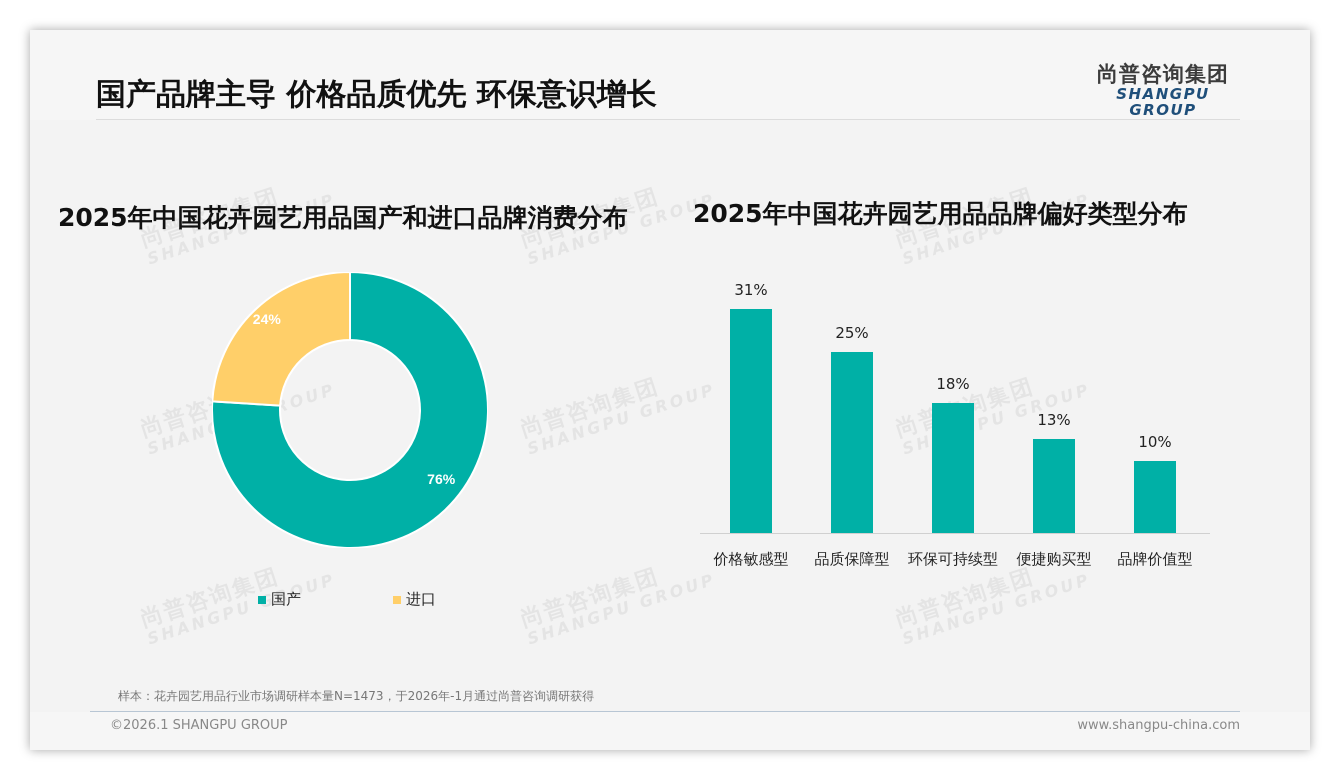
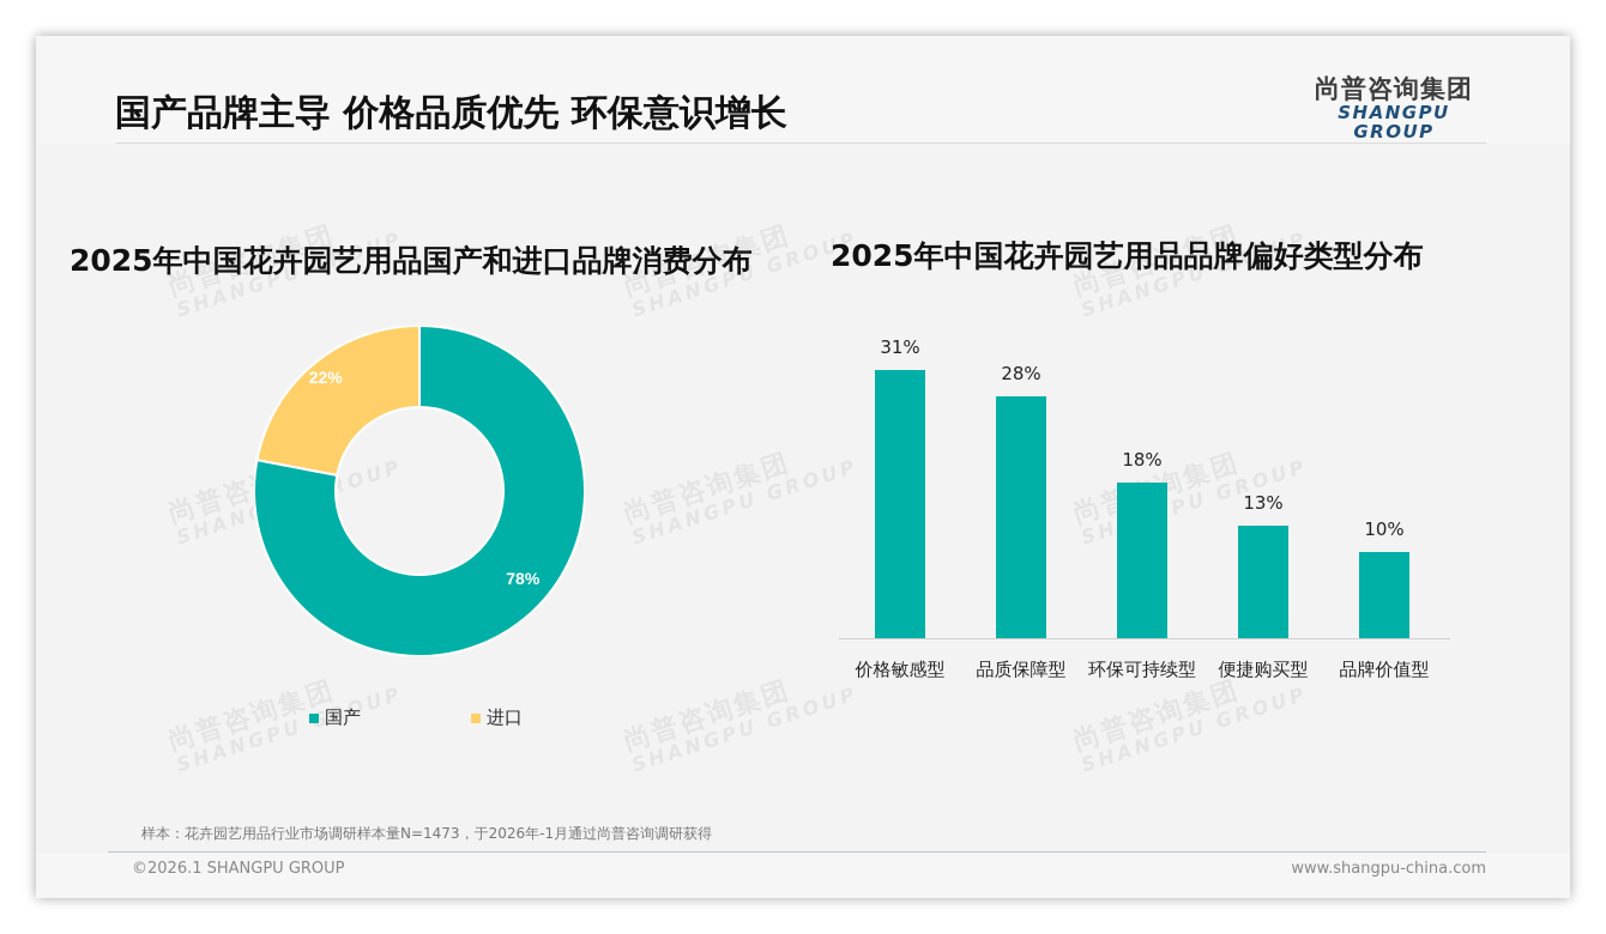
2025年中国花卉园艺用品国产和进口品牌消费分布/国产: 76% -> 78%
2025年中国花卉园艺用品国产和进口品牌消费分布/进口: 24% -> 22%
2025年中国花卉园艺用品品牌偏好类型分布/品质保障型: 25% -> 28%
